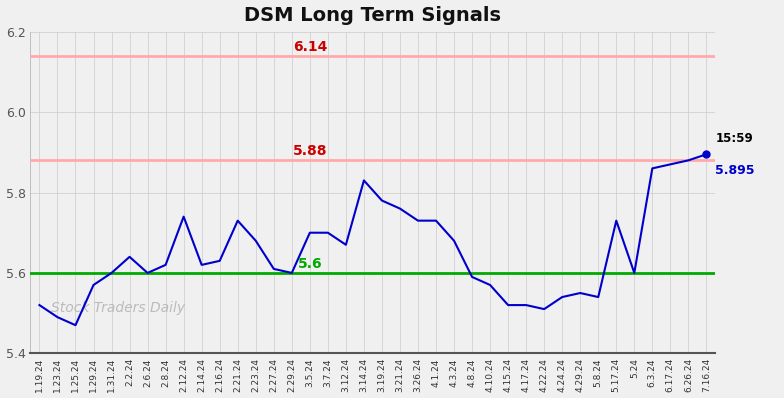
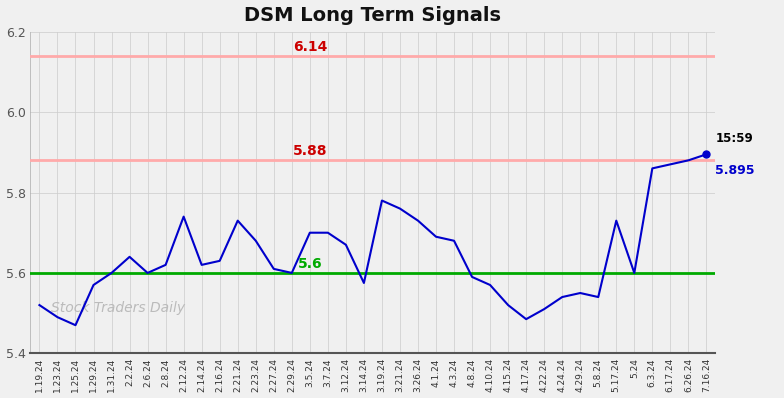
3.14.24: 5.830 -> 5.575
4.1.24: 5.730 -> 5.690
4.17.24: 5.520 -> 5.485
